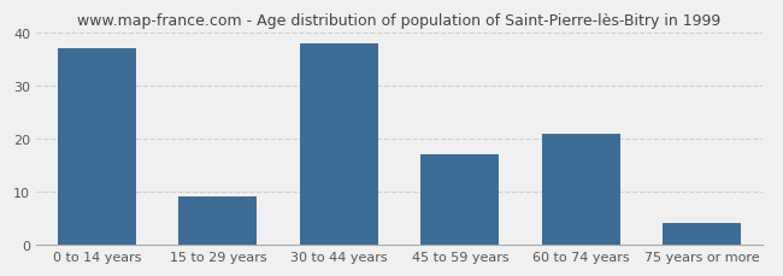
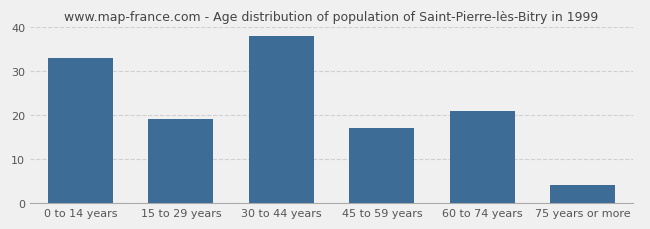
0 to 14 years: 37 -> 33
15 to 29 years: 9 -> 19
